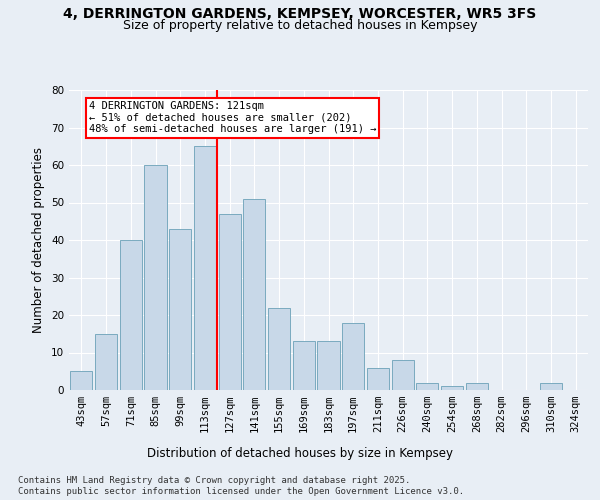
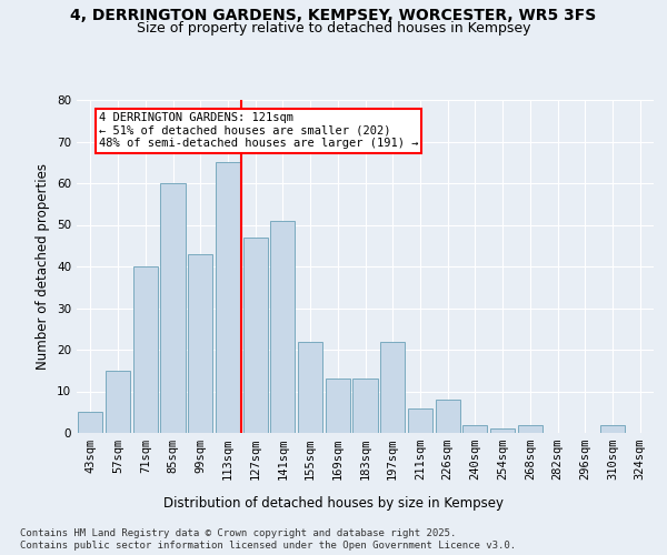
197sqm: 18 -> 22
